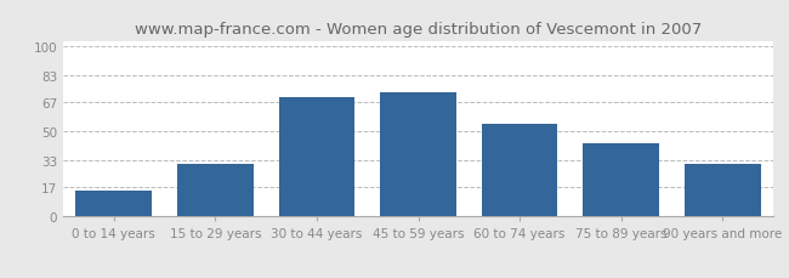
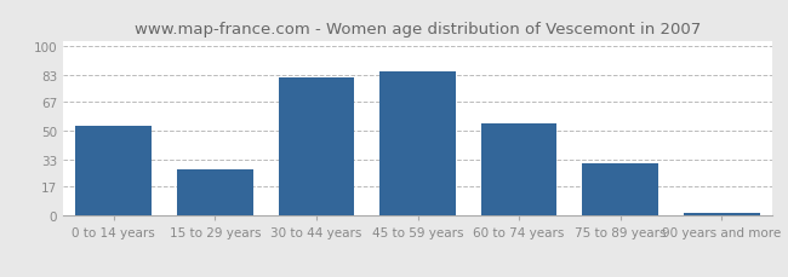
0 to 14 years: 15 -> 53
15 to 29 years: 31 -> 27
30 to 44 years: 70 -> 81
45 to 59 years: 73 -> 85
75 to 89 years: 43 -> 31
90 years and more: 31 -> 2
